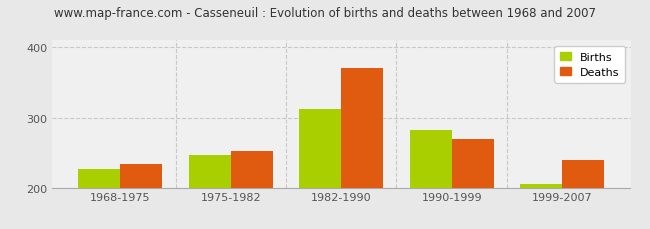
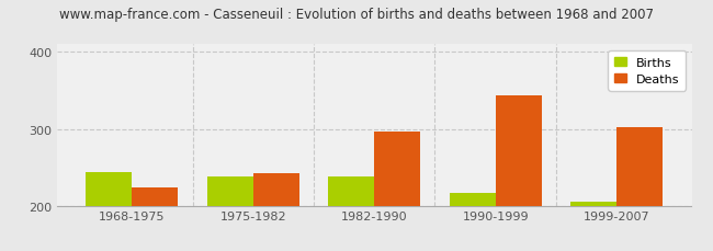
Births/1968-1975: 226 -> 243
Deaths/1968-1975: 234 -> 224
Births/1975-1982: 246 -> 238
Deaths/1975-1982: 252 -> 242
Births/1982-1990: 312 -> 238
Deaths/1982-1990: 370 -> 297
Births/1990-1999: 282 -> 216
Deaths/1990-1999: 270 -> 344
Deaths/1999-2007: 240 -> 302
